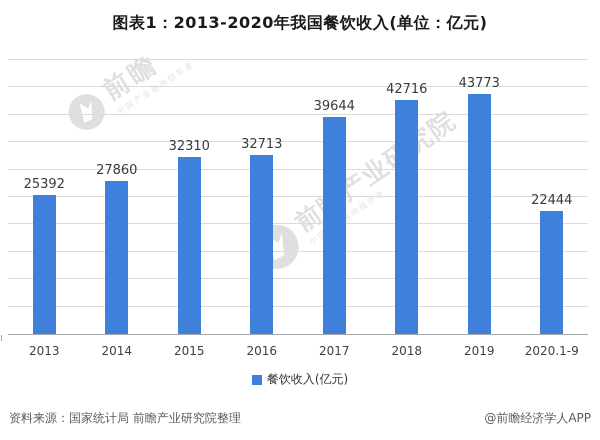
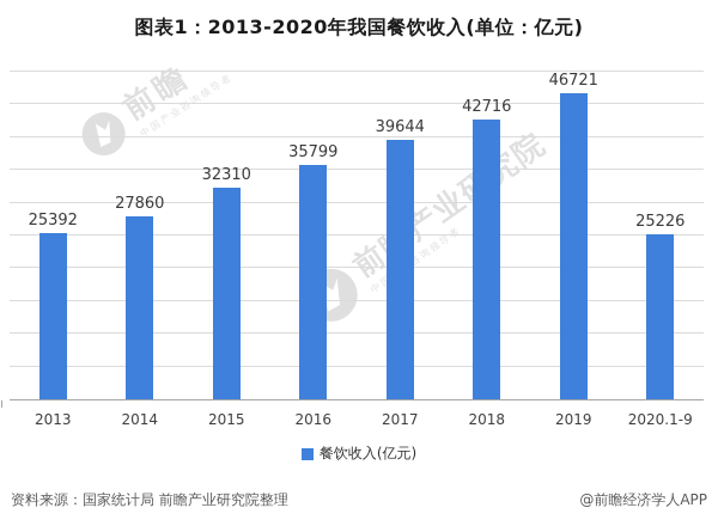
2016: 32713 -> 35799
2019: 43773 -> 46721
2020.1-9: 22444 -> 25226
